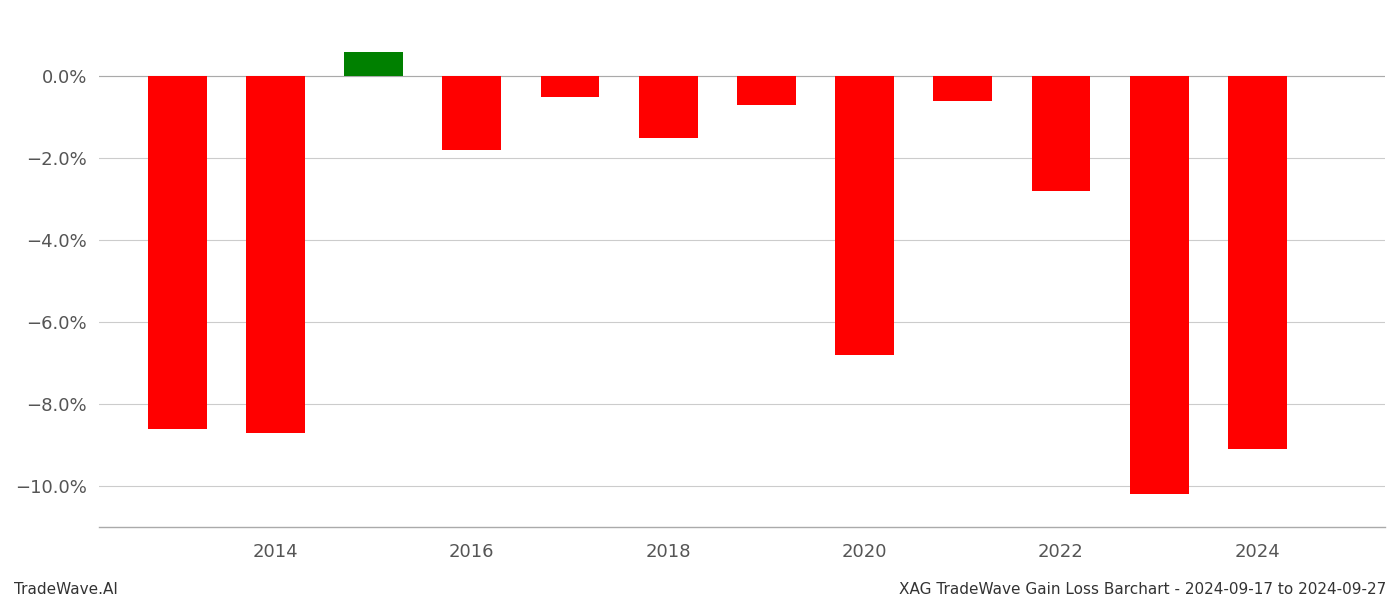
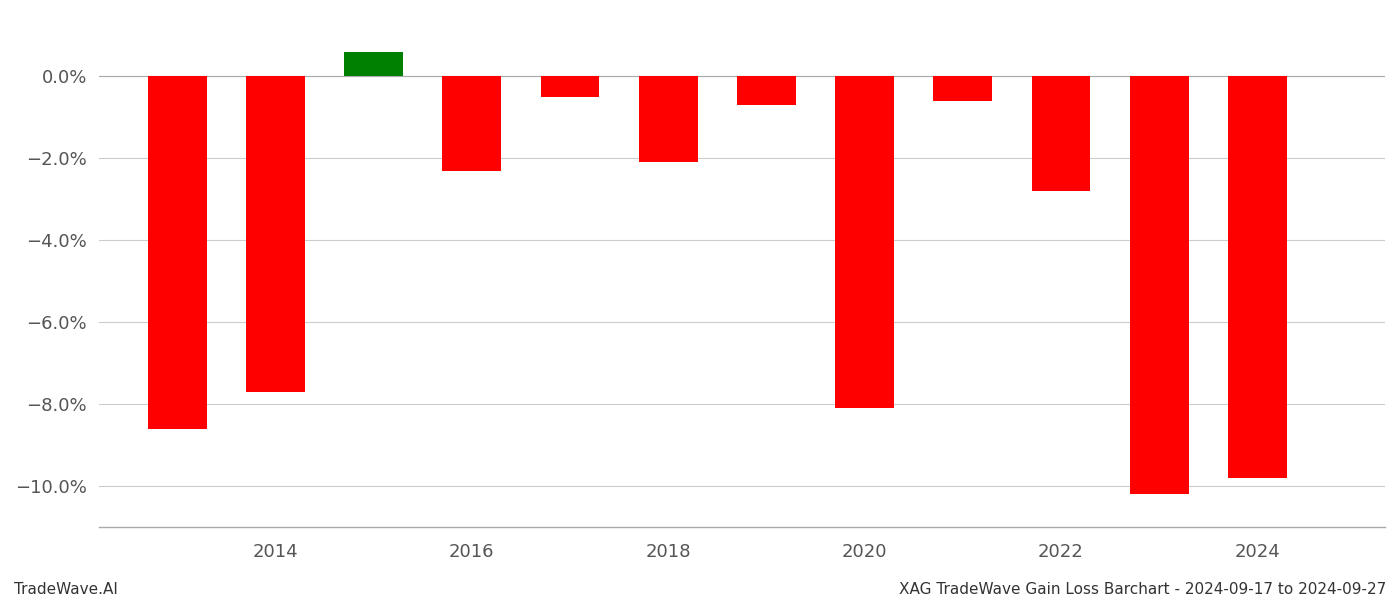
2014: -8.7% -> -7.7%
2016: -1.8% -> -2.3%
2018: -1.5% -> -2.1%
2020: -6.8% -> -8.1%
2024: -9.1% -> -9.8%
